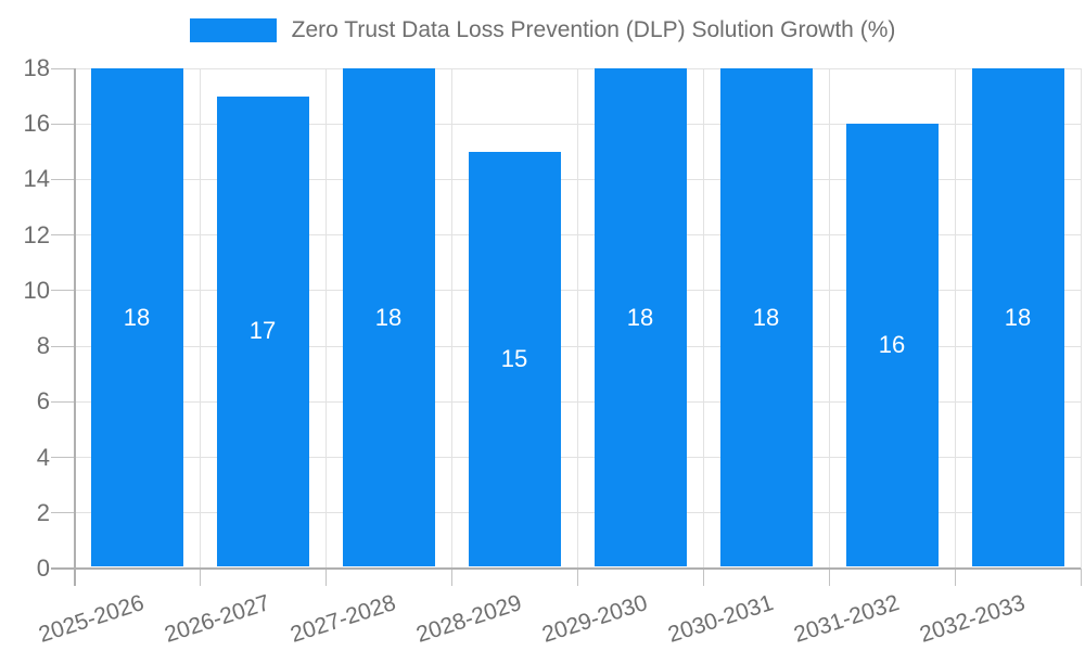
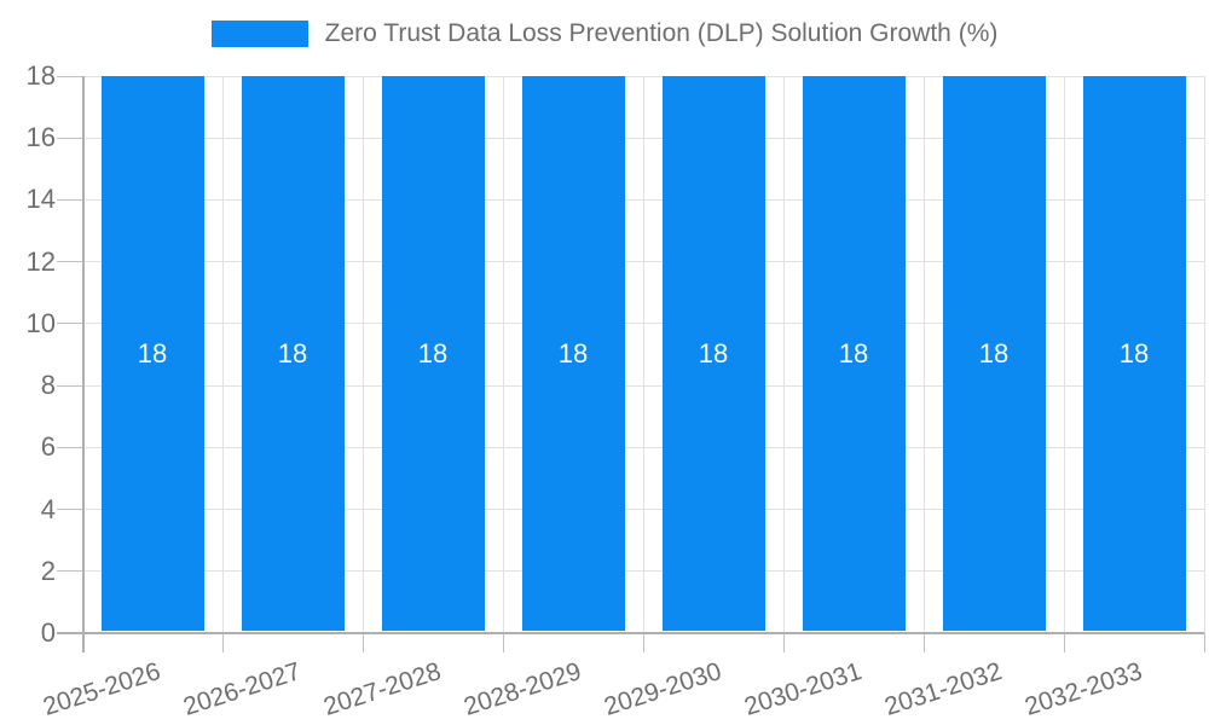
2026-2027: 17 -> 18
2028-2029: 15 -> 18
2031-2032: 16 -> 18
